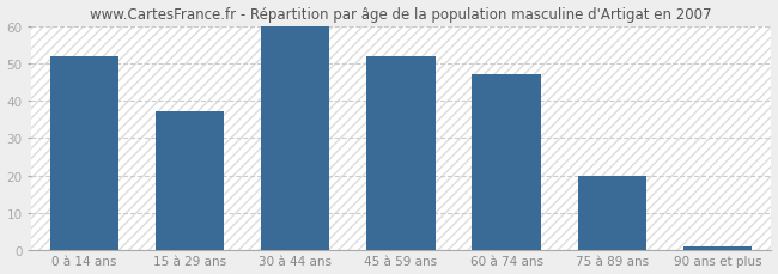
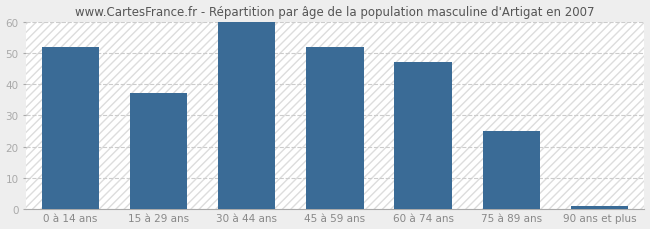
75 à 89 ans: 20 -> 25
